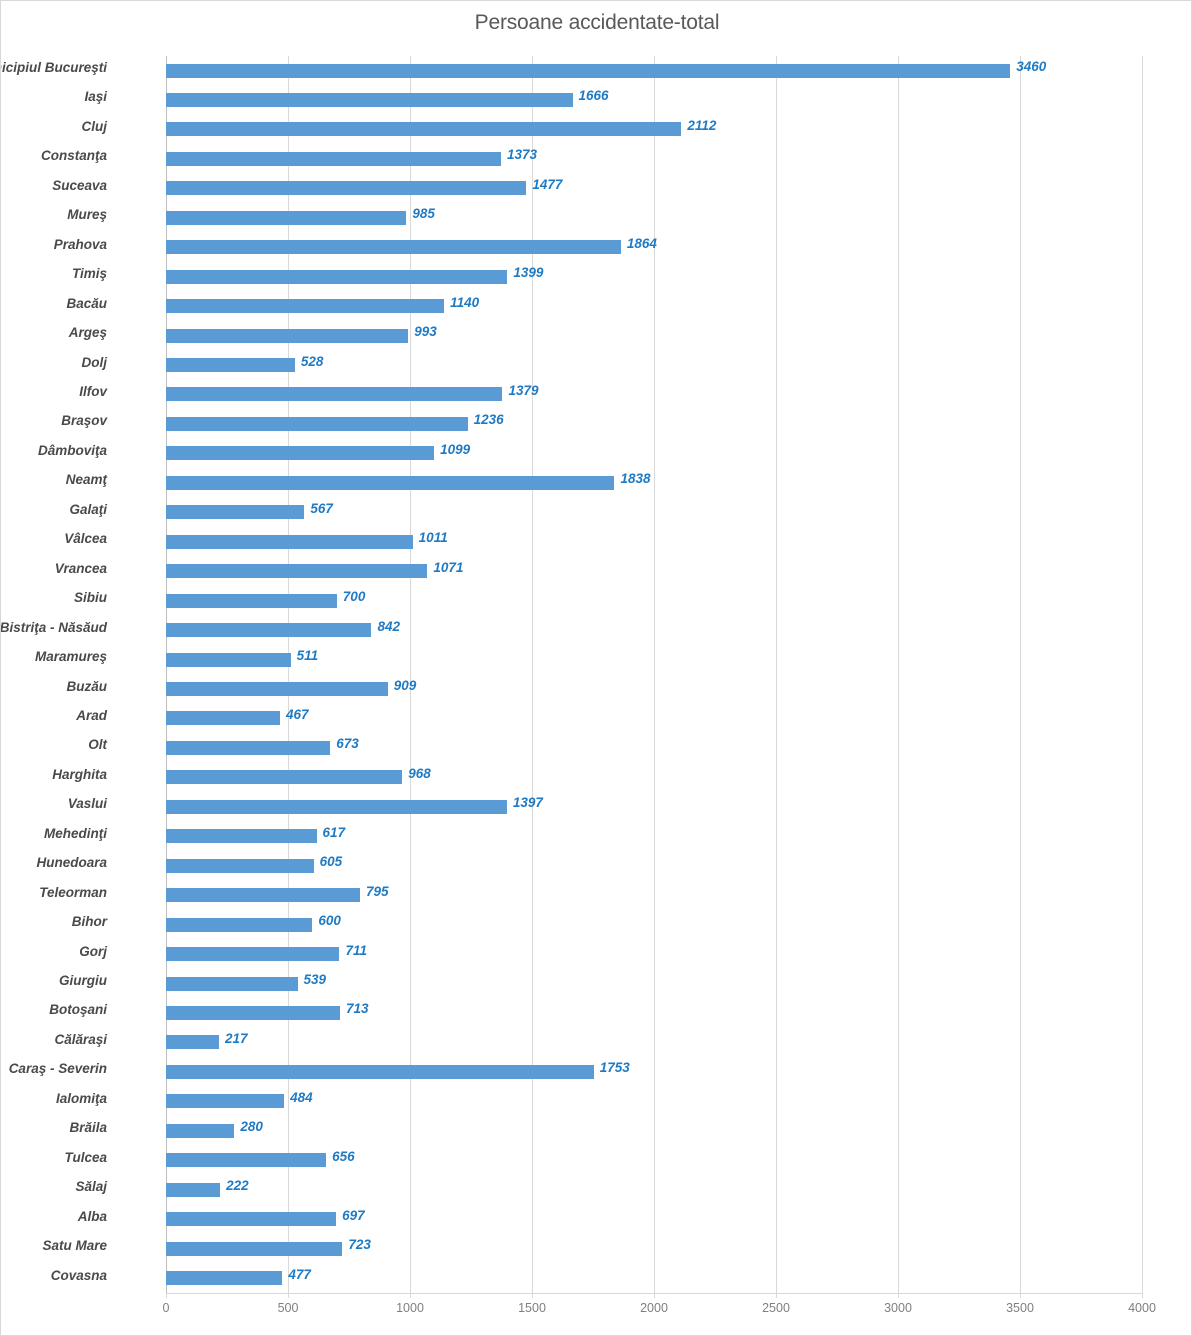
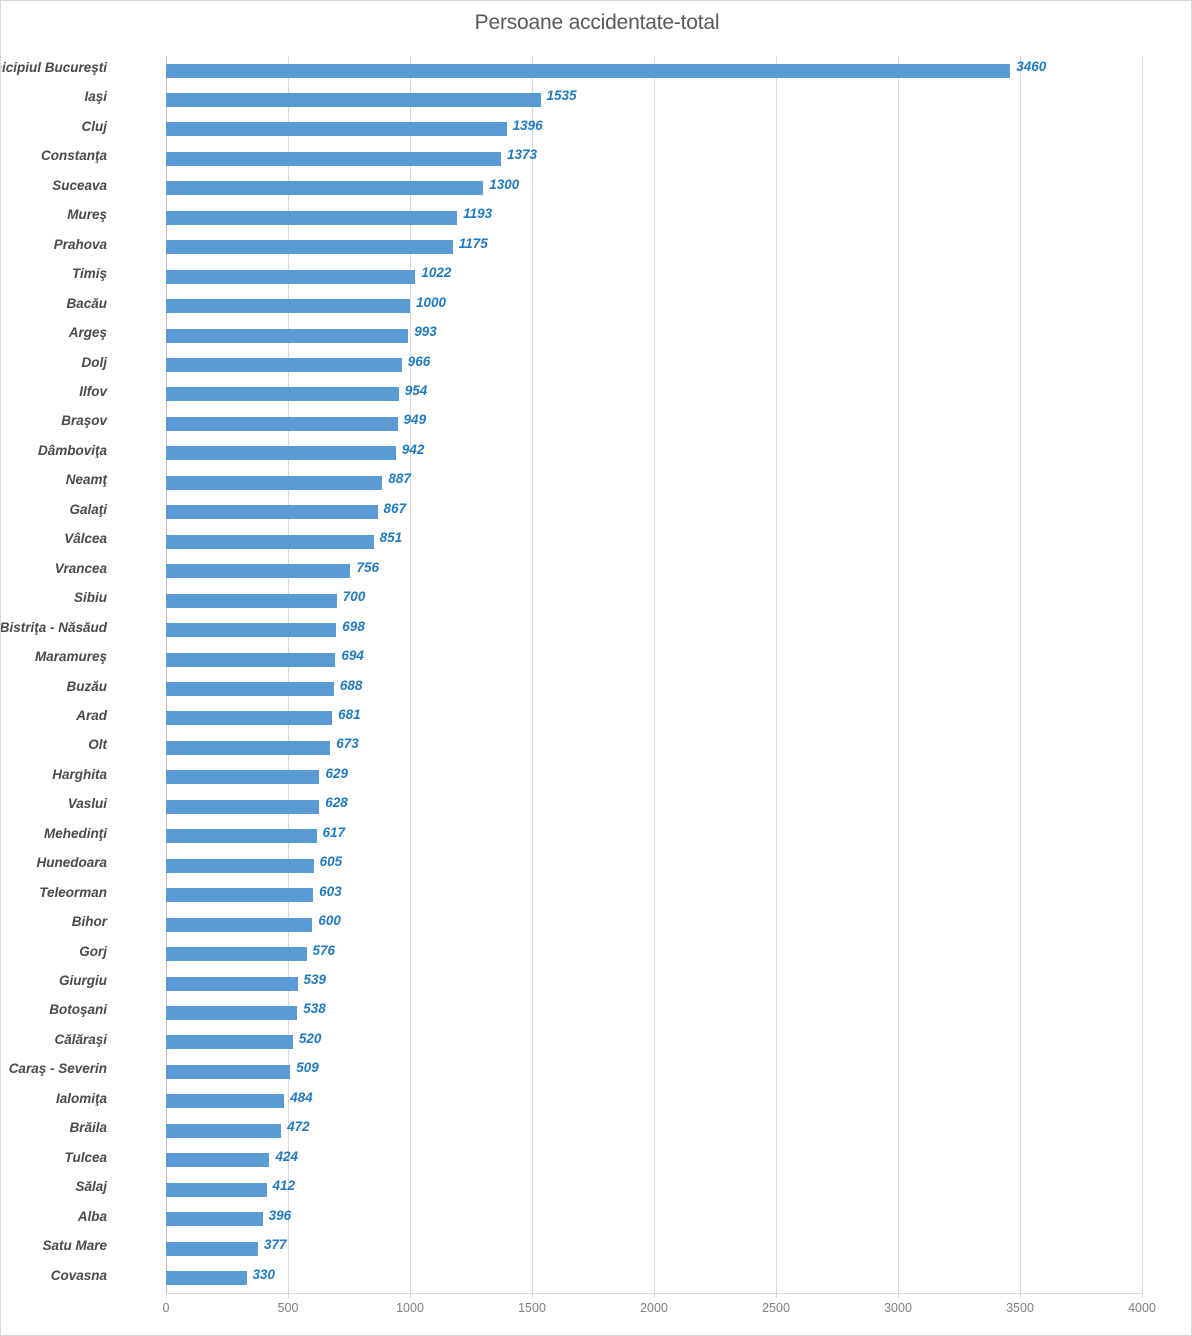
Iaşi: 1666 -> 1535
Cluj: 2112 -> 1396
Suceava: 1477 -> 1300
Mureş: 985 -> 1193
Prahova: 1864 -> 1175
Timiş: 1399 -> 1022
Bacău: 1140 -> 1000
Dolj: 528 -> 966
Ilfov: 1379 -> 954
Braşov: 1236 -> 949
Dâmboviţa: 1099 -> 942
Neamţ: 1838 -> 887
Galaţi: 567 -> 867
Vâlcea: 1011 -> 851
Vrancea: 1071 -> 756
Bistriţa - Năsăud: 842 -> 698
Maramureş: 511 -> 694
Buzău: 909 -> 688
Arad: 467 -> 681
Harghita: 968 -> 629
Vaslui: 1397 -> 628
Teleorman: 795 -> 603
Gorj: 711 -> 576
Botoşani: 713 -> 538
Călăraşi: 217 -> 520
Caraş - Severin: 1753 -> 509
Brăila: 280 -> 472
Tulcea: 656 -> 424
Sălaj: 222 -> 412
Alba: 697 -> 396
Satu Mare: 723 -> 377
Covasna: 477 -> 330
